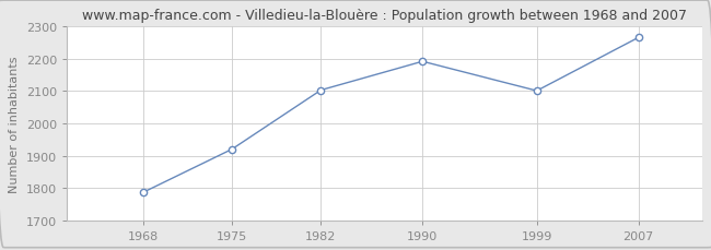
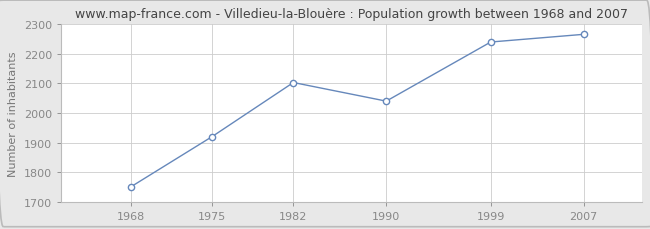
1968: 1786 -> 1750
1990: 2192 -> 2040
1999: 2101 -> 2240
